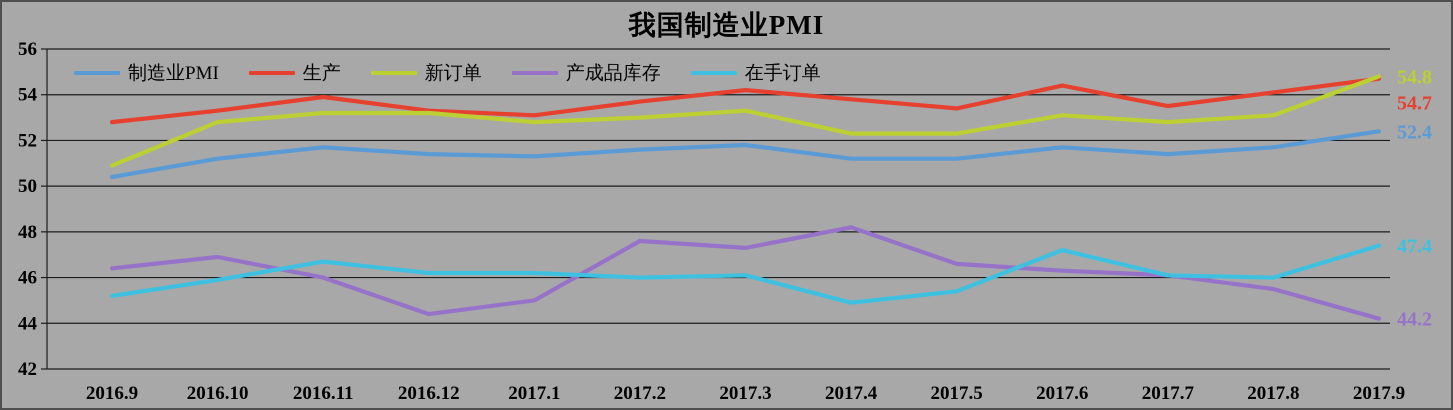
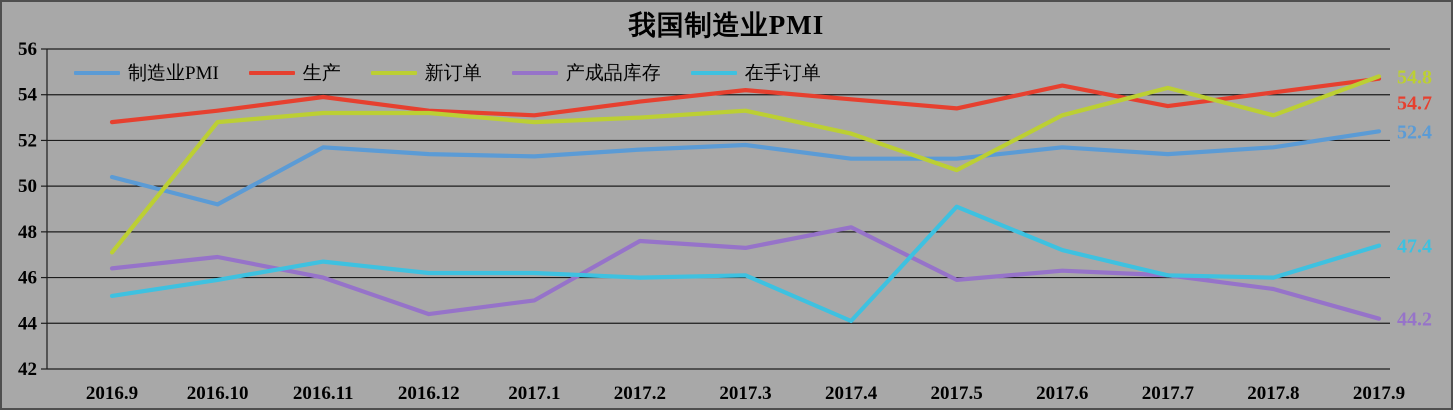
新订单/2016.9: 50.9 -> 47.1
制造业PMI/2016.10: 51.2 -> 49.2
在手订单/2017.4: 44.9 -> 44.1
新订单/2017.5: 52.3 -> 50.7
产成品库存/2017.5: 46.6 -> 45.9
在手订单/2017.5: 45.4 -> 49.1
新订单/2017.7: 52.8 -> 54.3
